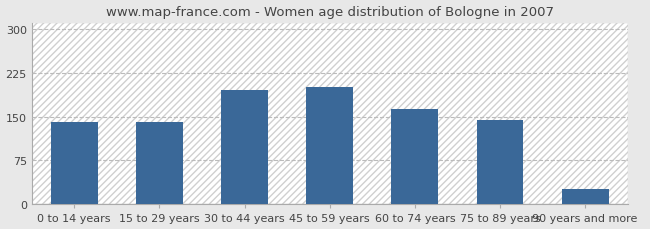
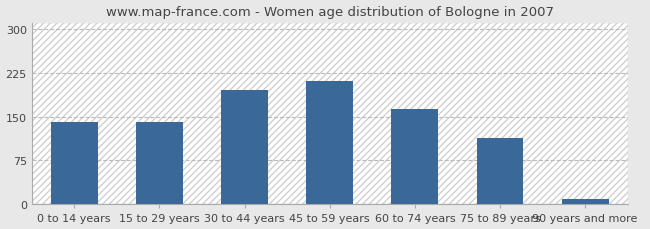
45 to 59 years: 200 -> 210
75 to 89 years: 144 -> 113
90 years and more: 26 -> 10
